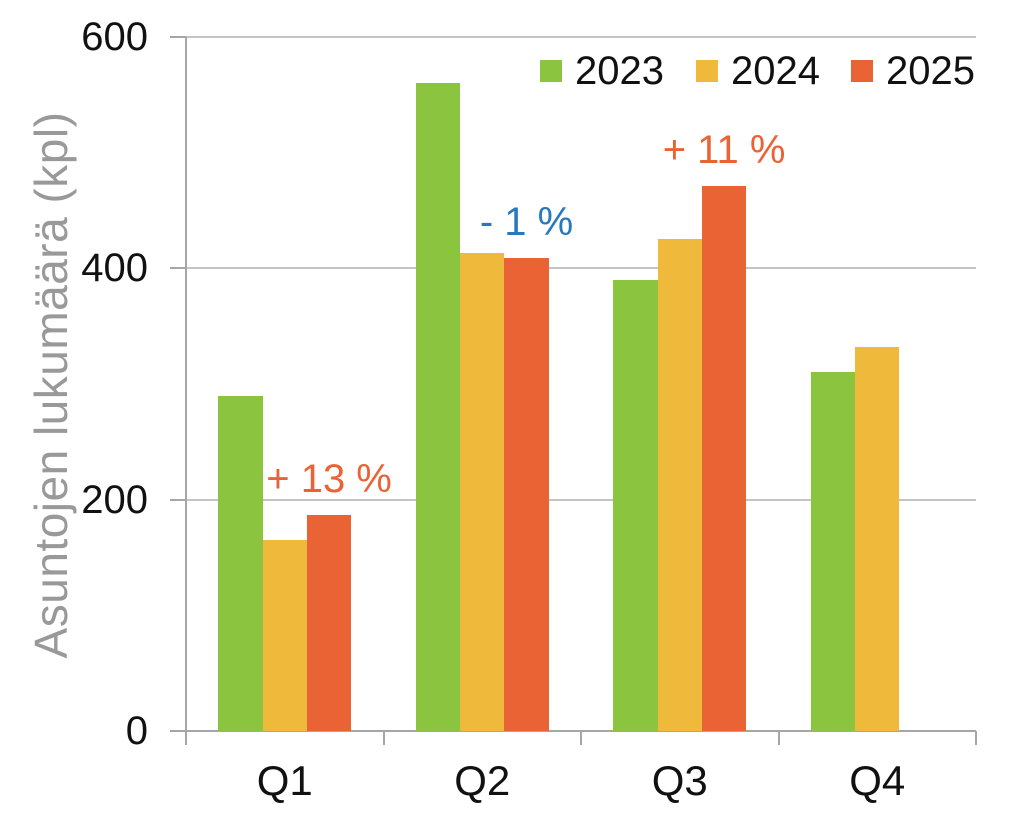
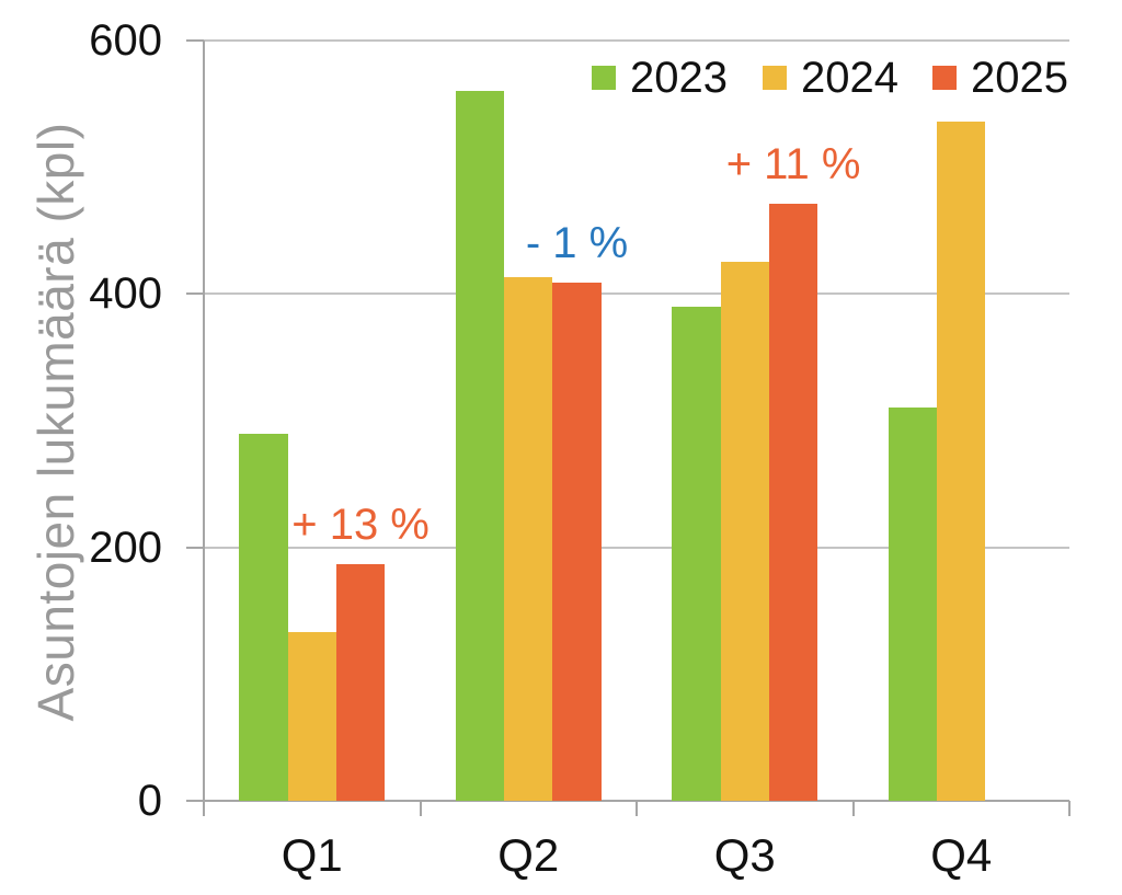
2024/Q1: 165 -> 133
2024/Q4: 332 -> 536
